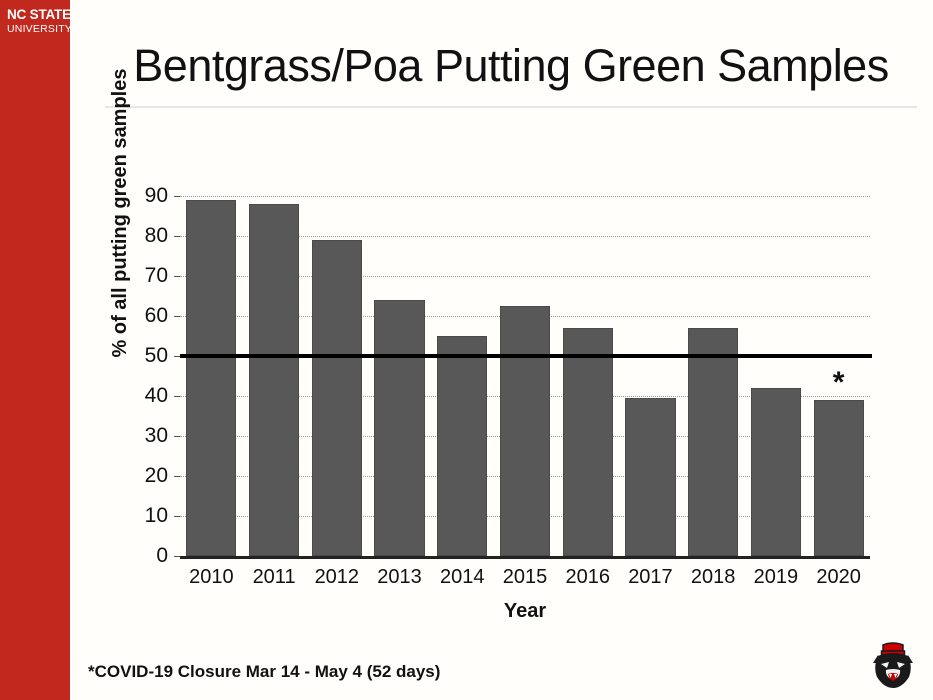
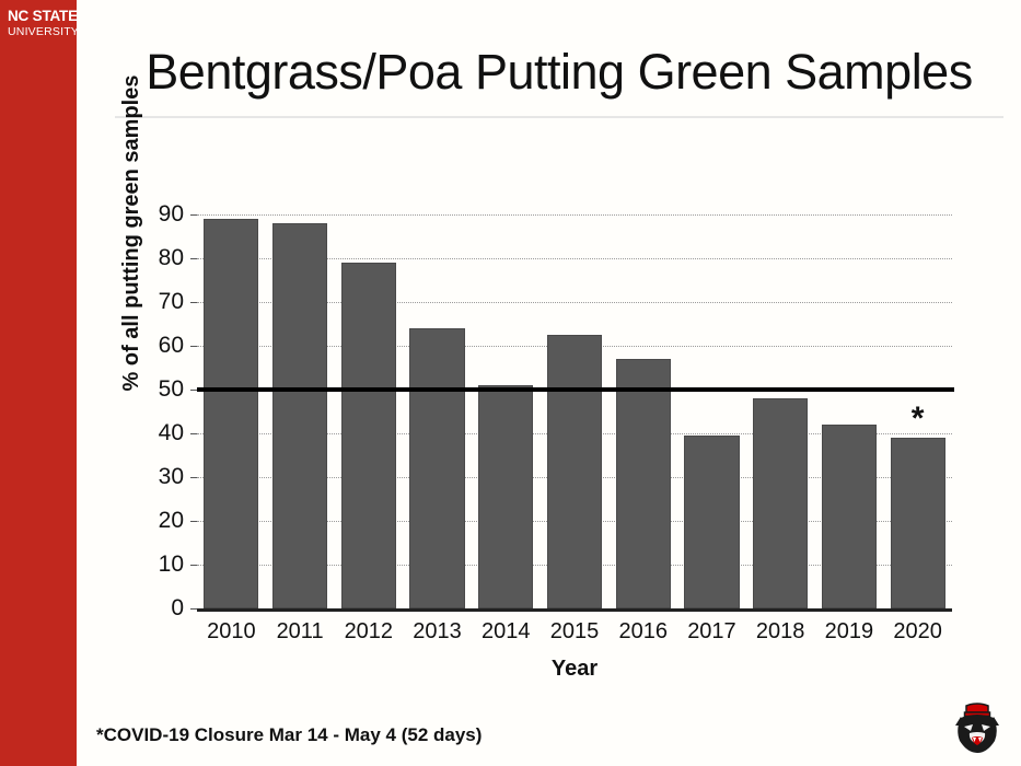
2014: 55 -> 51
2018: 57 -> 48
